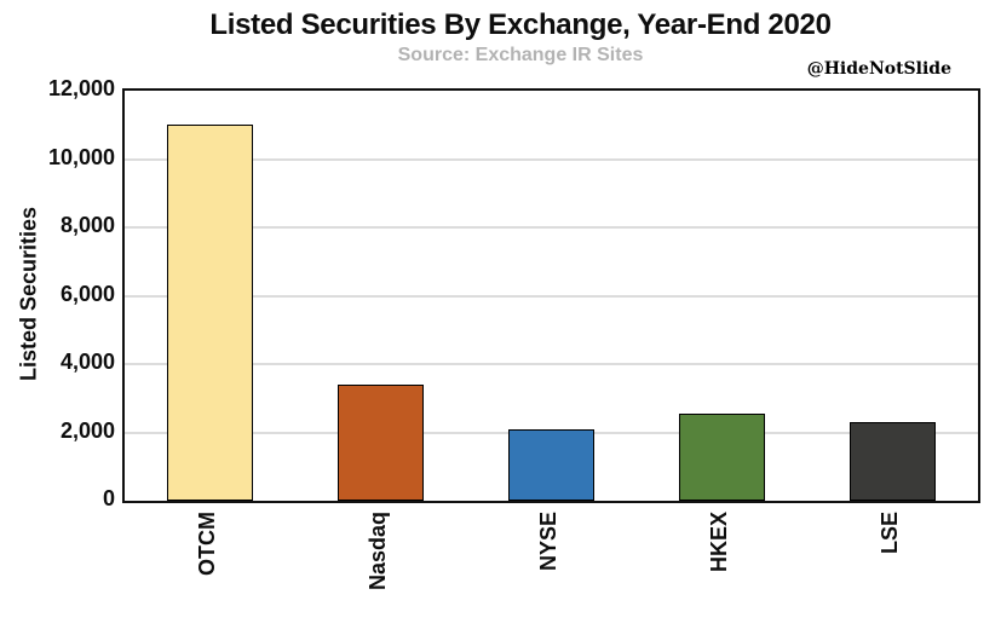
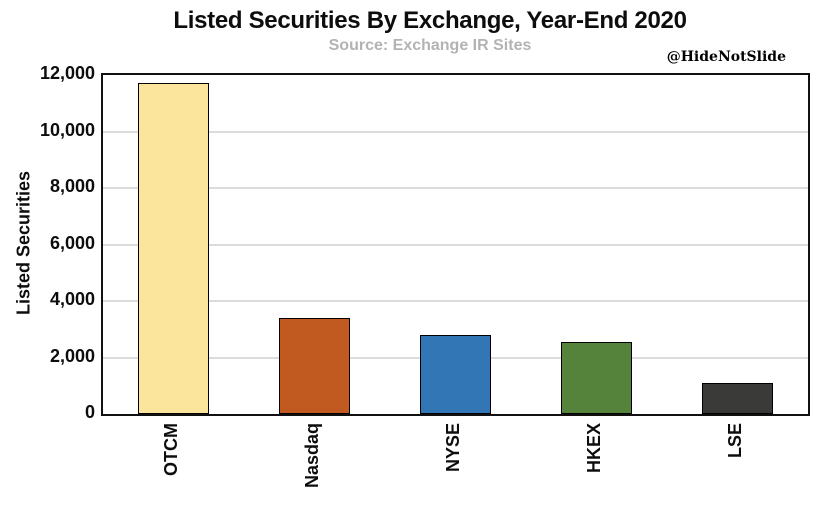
OTCM: 11000 -> 11700
NYSE: 2100 -> 2800
LSE: 2300 -> 1100
